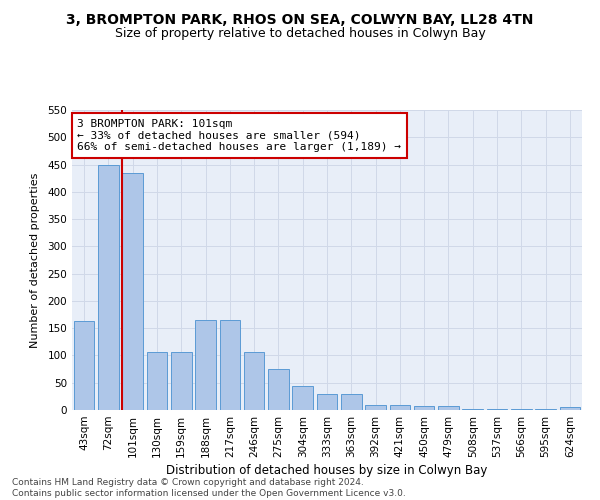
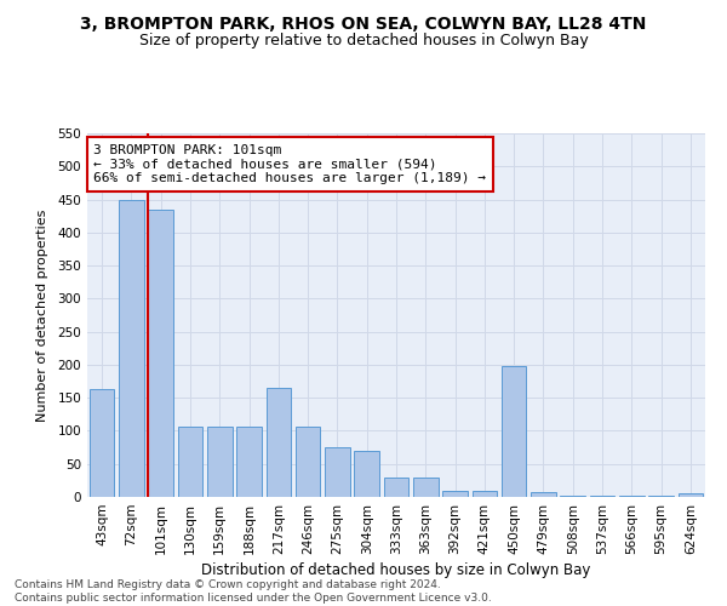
188sqm: 165 -> 106
304sqm: 44 -> 70
450sqm: 8 -> 198
